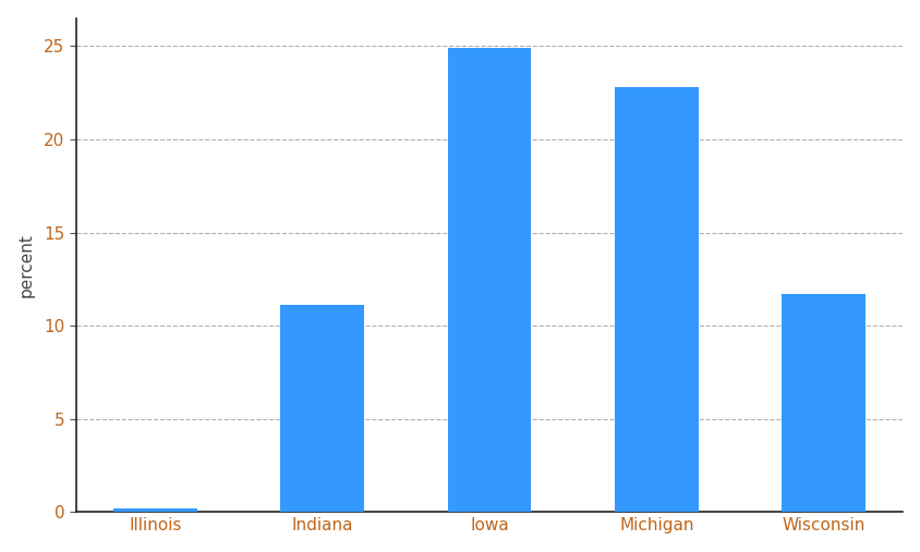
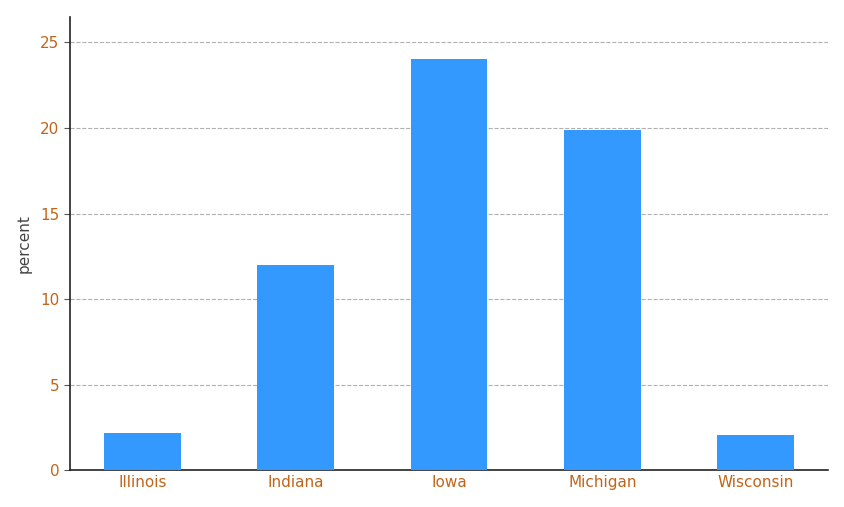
Illinois: 0.2 -> 2.2
Indiana: 11.1 -> 12.0
Iowa: 24.9 -> 24.0
Michigan: 22.8 -> 19.9
Wisconsin: 11.7 -> 2.1
